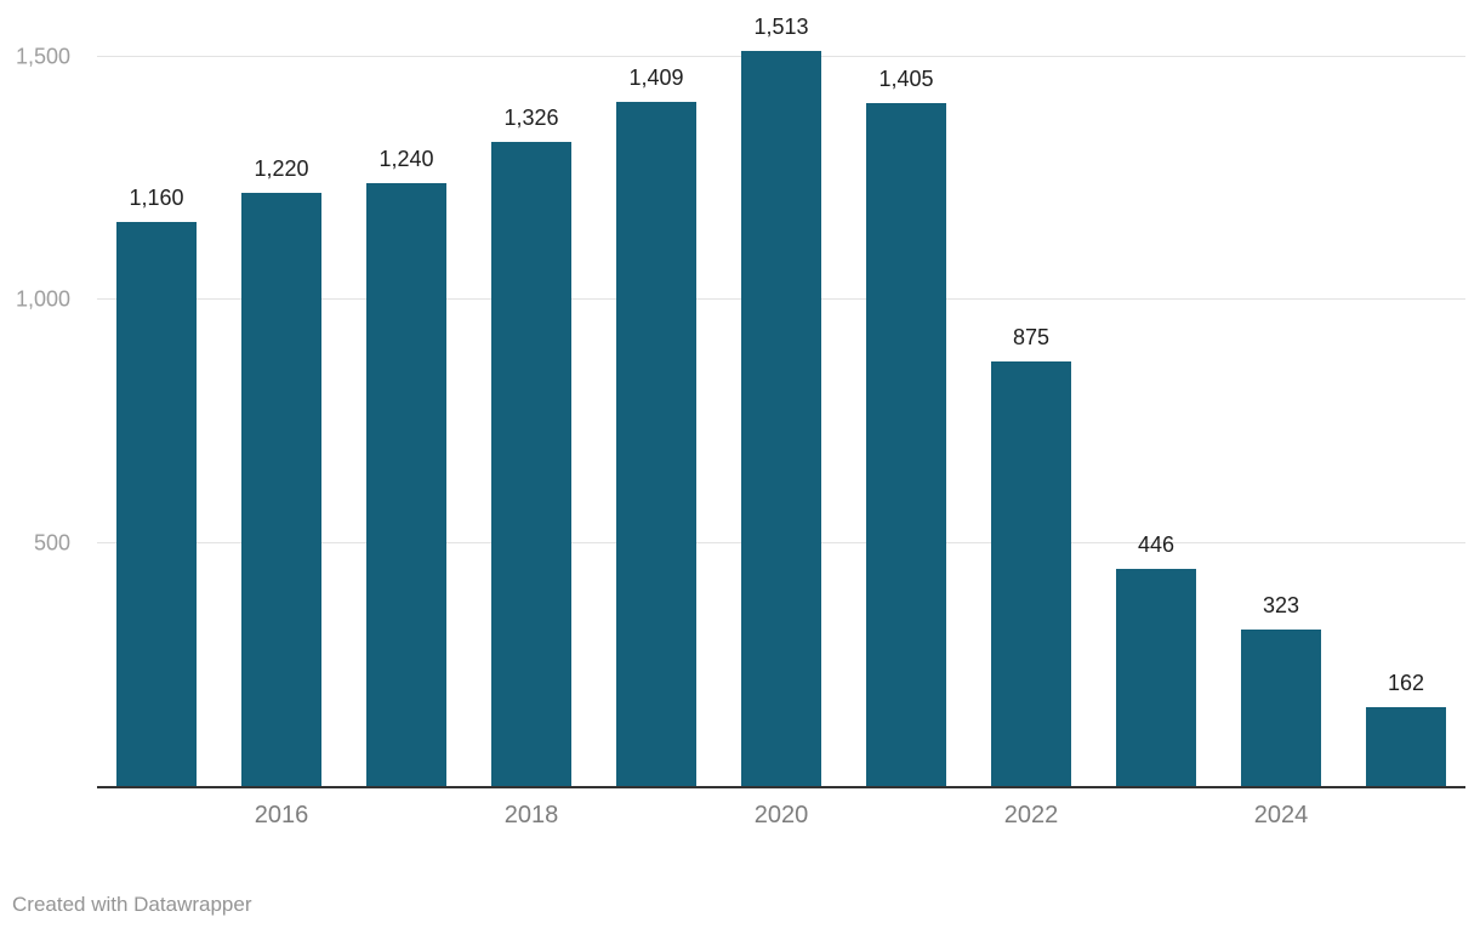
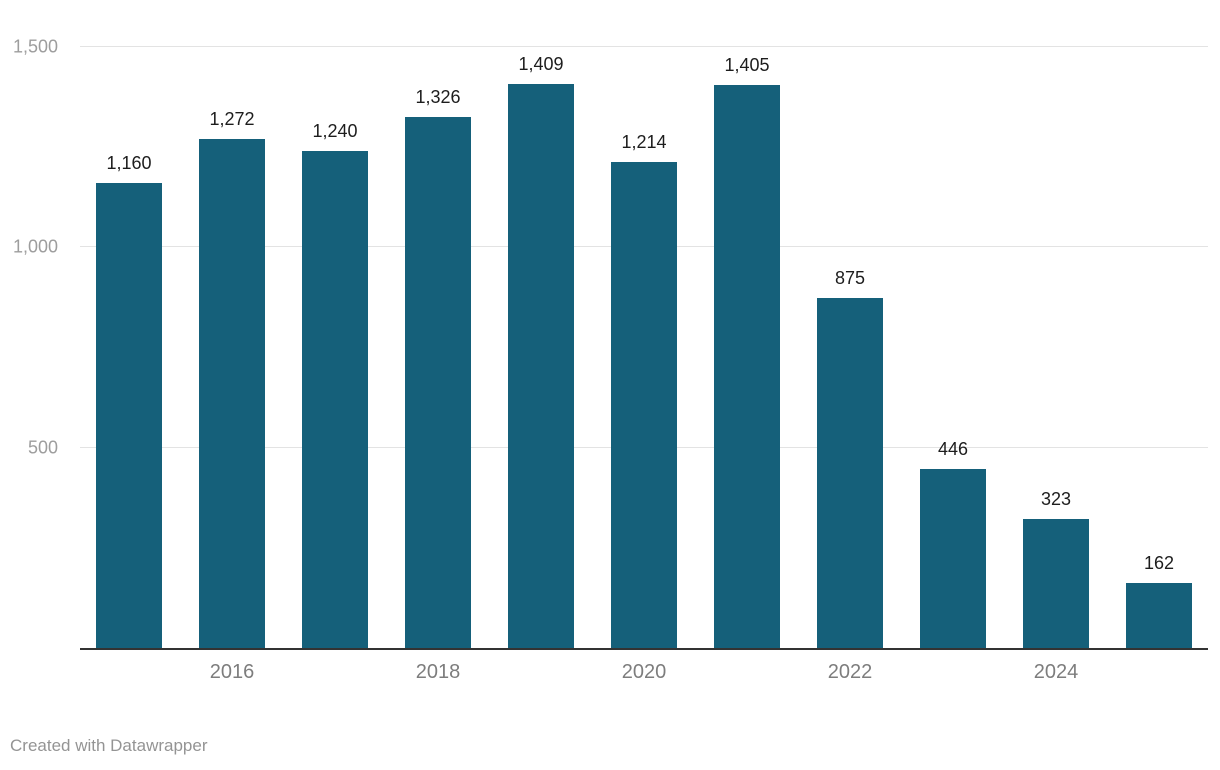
2016: 1,220 -> 1,272
2020: 1,513 -> 1,214
